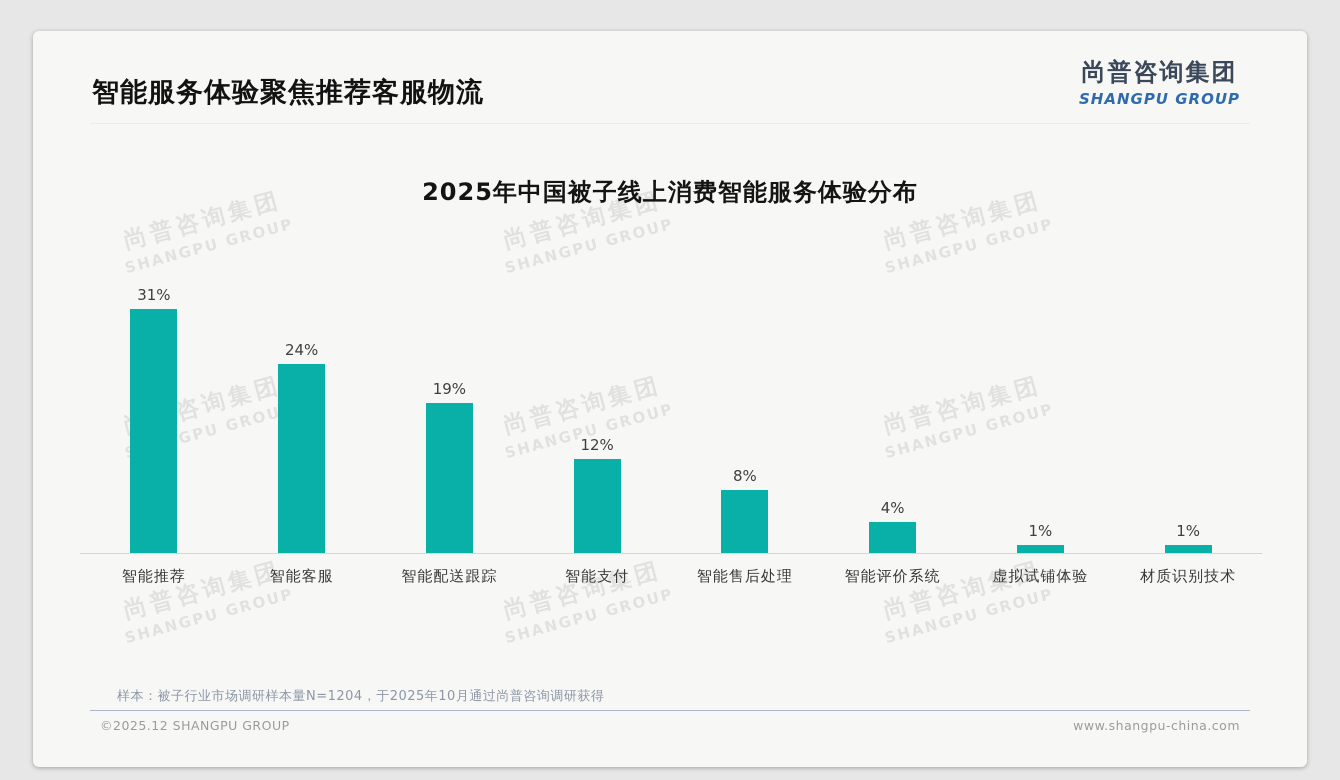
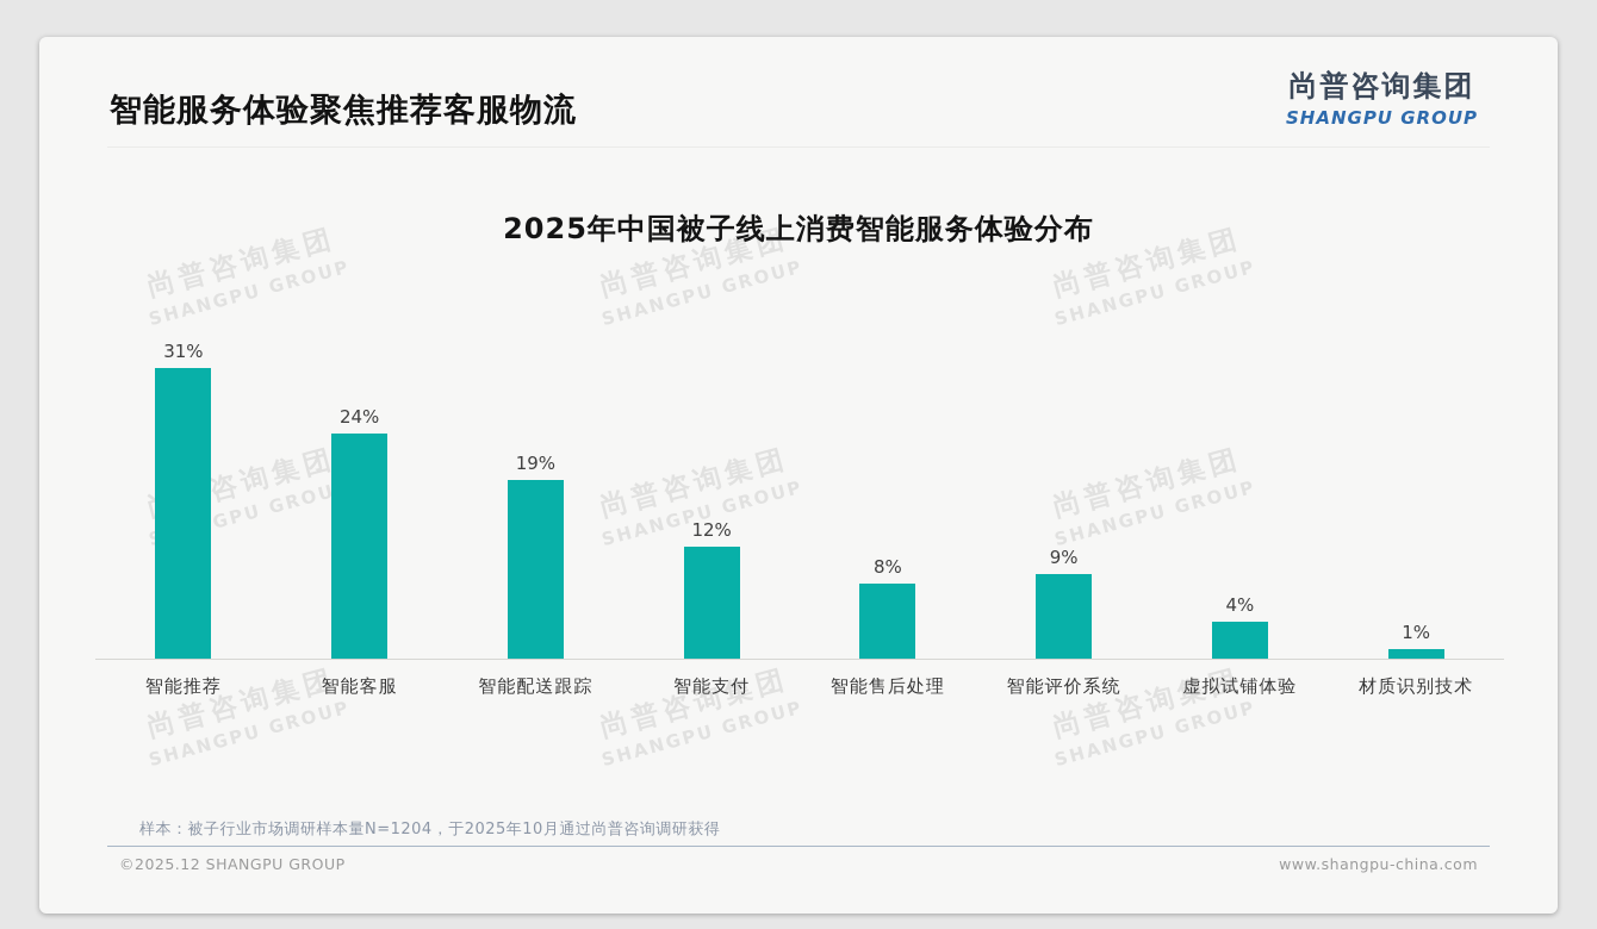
智能评价系统: 4% -> 9%
虚拟试铺体验: 1% -> 4%
